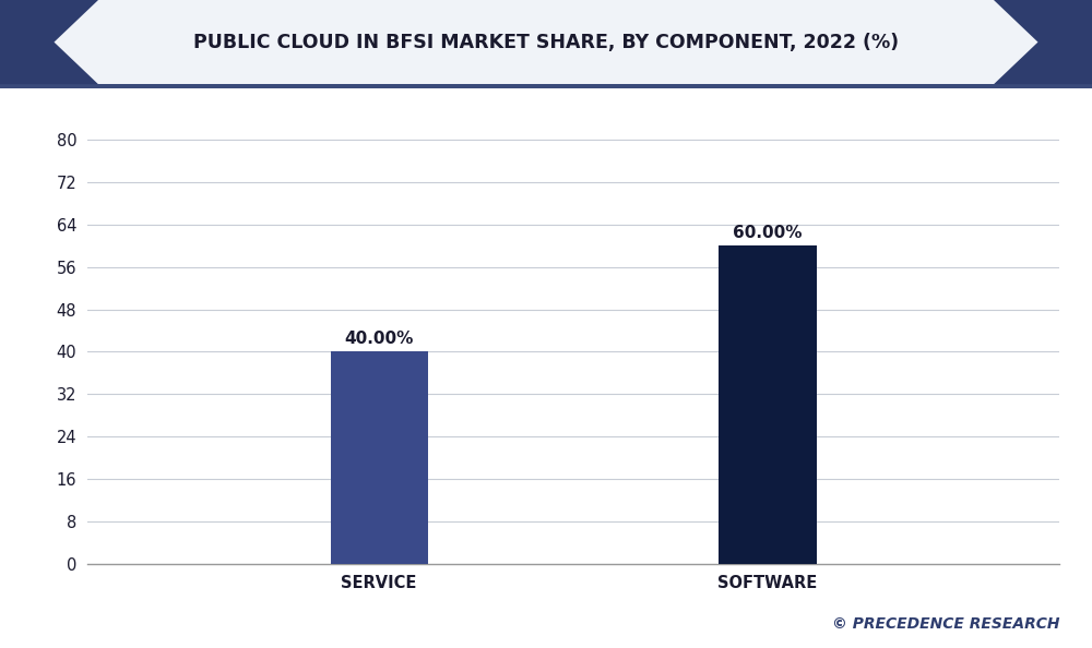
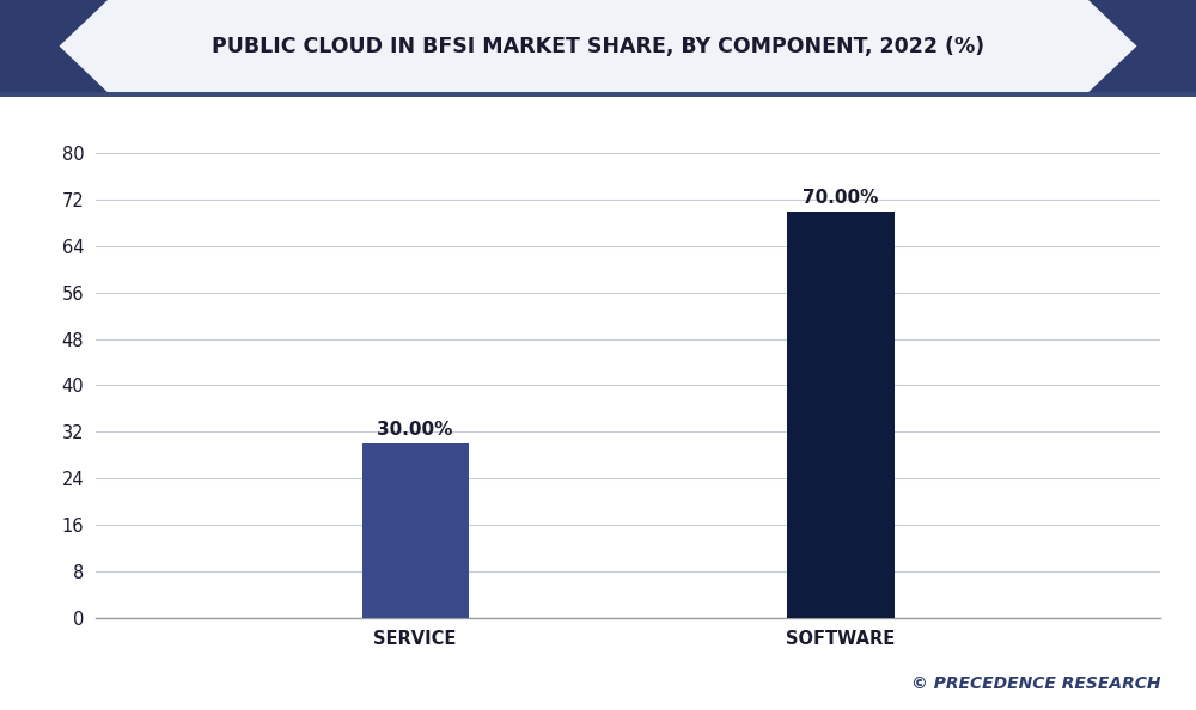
SERVICE: 40.00% -> 30.00%
SOFTWARE: 60.00% -> 70.00%
